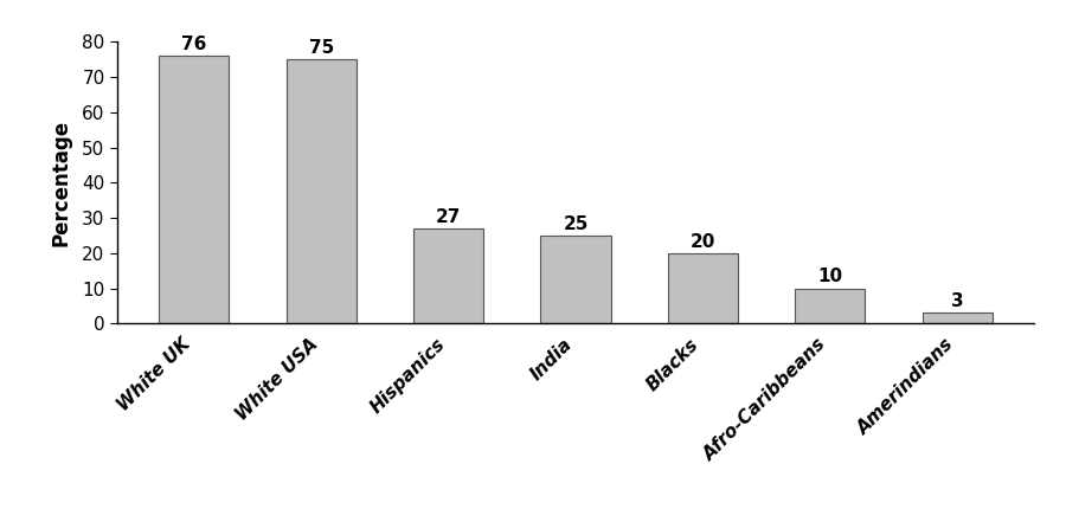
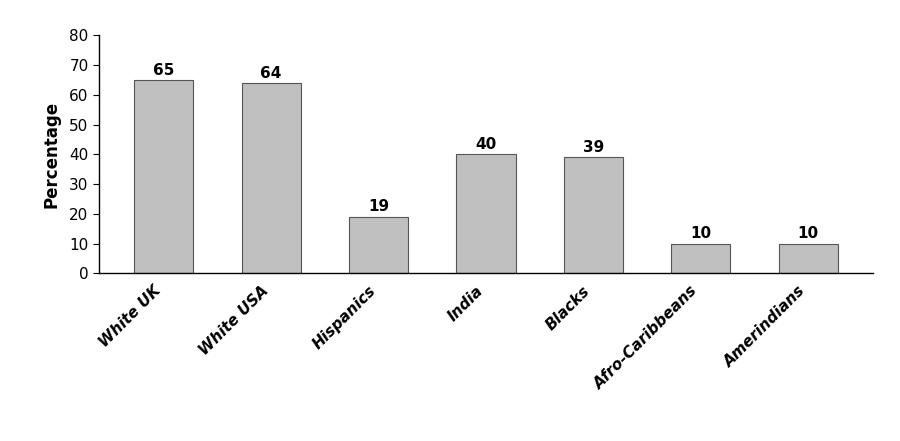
White UK: 76 -> 65
White USA: 75 -> 64
Hispanics: 27 -> 19
India: 25 -> 40
Blacks: 20 -> 39
Amerindians: 3 -> 10
